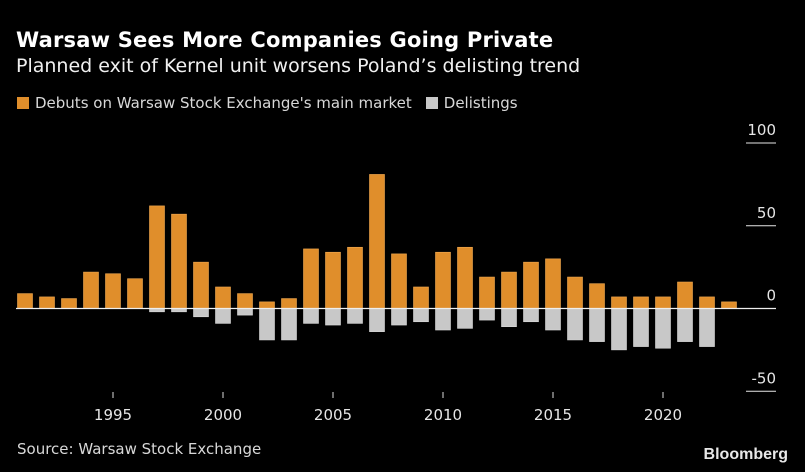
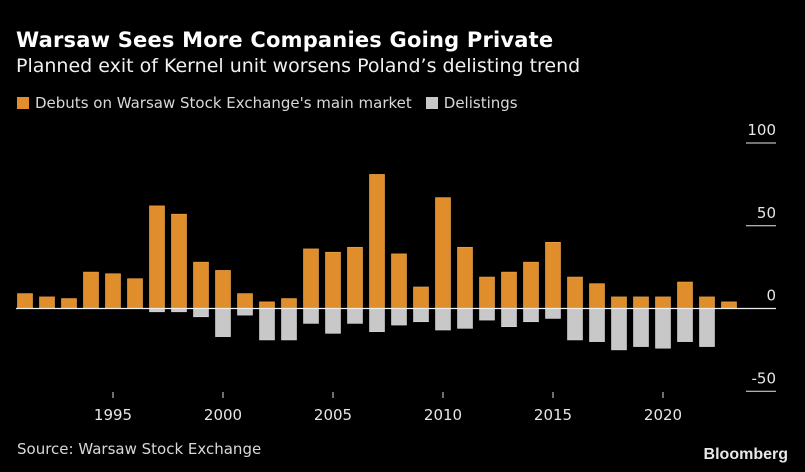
Debuts on Warsaw Stock Exchange's main market/2000: 13 -> 23
Delistings/2000: -9 -> -17
Delistings/2005: -10 -> -15
Debuts on Warsaw Stock Exchange's main market/2010: 34 -> 67
Debuts on Warsaw Stock Exchange's main market/2015: 30 -> 40
Delistings/2015: -13 -> -6
